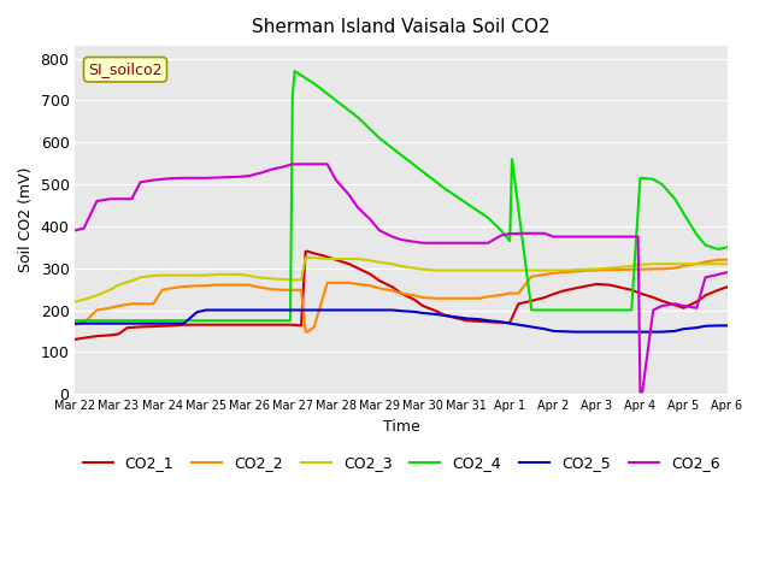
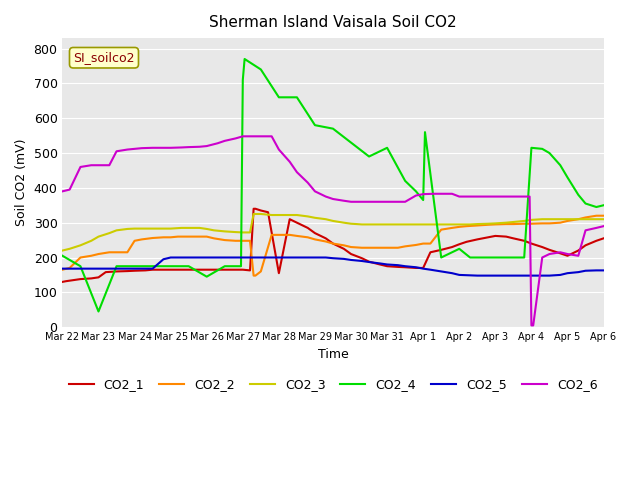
CO2_4/Mar 22: 175 -> 205
CO2_4/Mar 23: 175 -> 45
CO2_4/Mar 26: 175 -> 145
CO2_1/Mar 28: 320 -> 155
CO2_4/Mar 28: 700 -> 660
CO2_4/Mar 29: 610 -> 580
CO2_4/Mar 31: 455 -> 515
CO2_4/Apr 2: 200 -> 225
